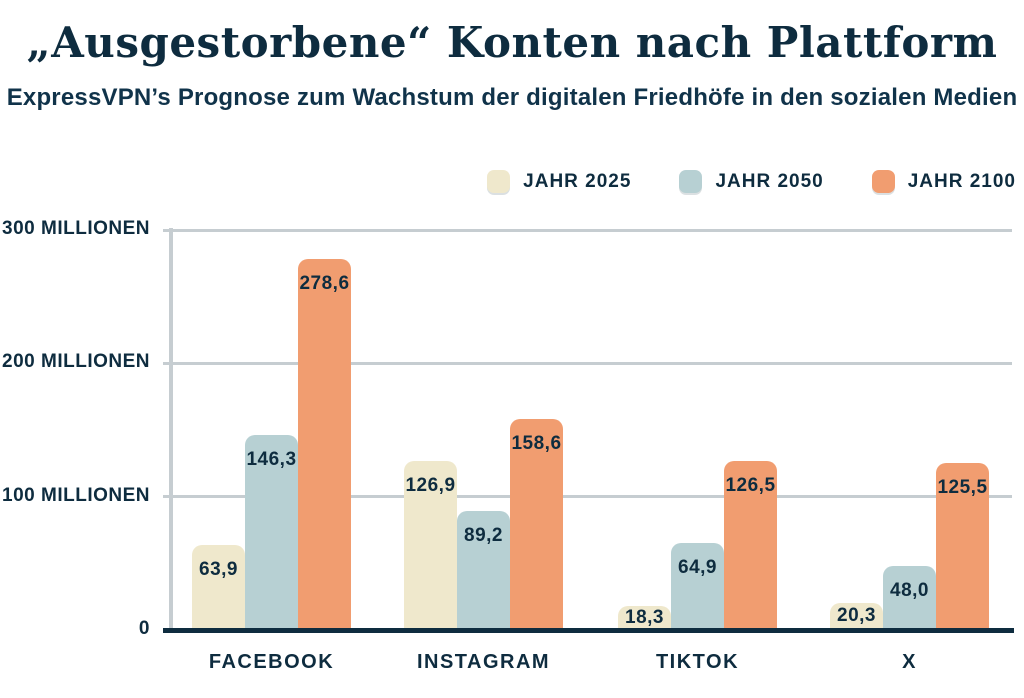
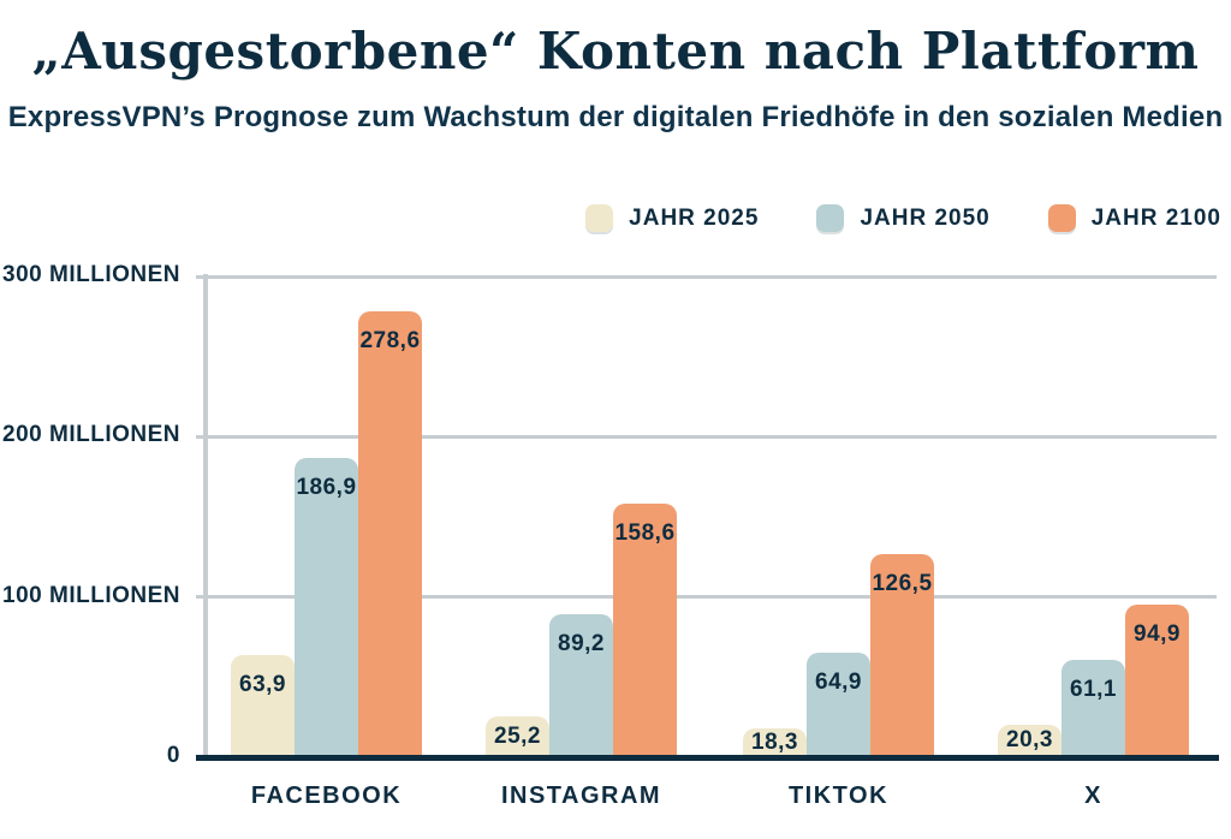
JAHR 2050/FACEBOOK: 146,3 -> 186,9
JAHR 2025/INSTAGRAM: 126,9 -> 25,2
JAHR 2050/X: 48,0 -> 61,1
JAHR 2100/X: 125,5 -> 94,9
